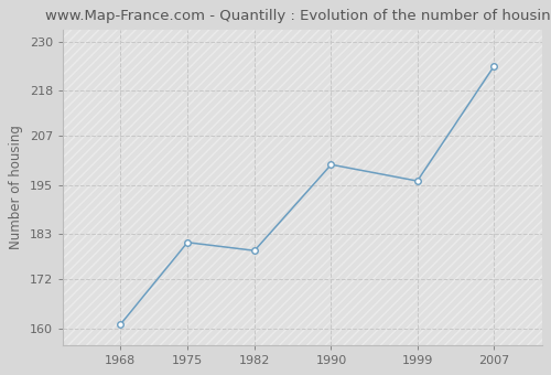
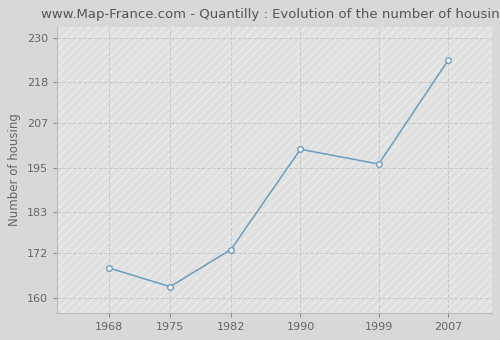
1968: 161 -> 168
1975: 181 -> 163
1982: 179 -> 173
